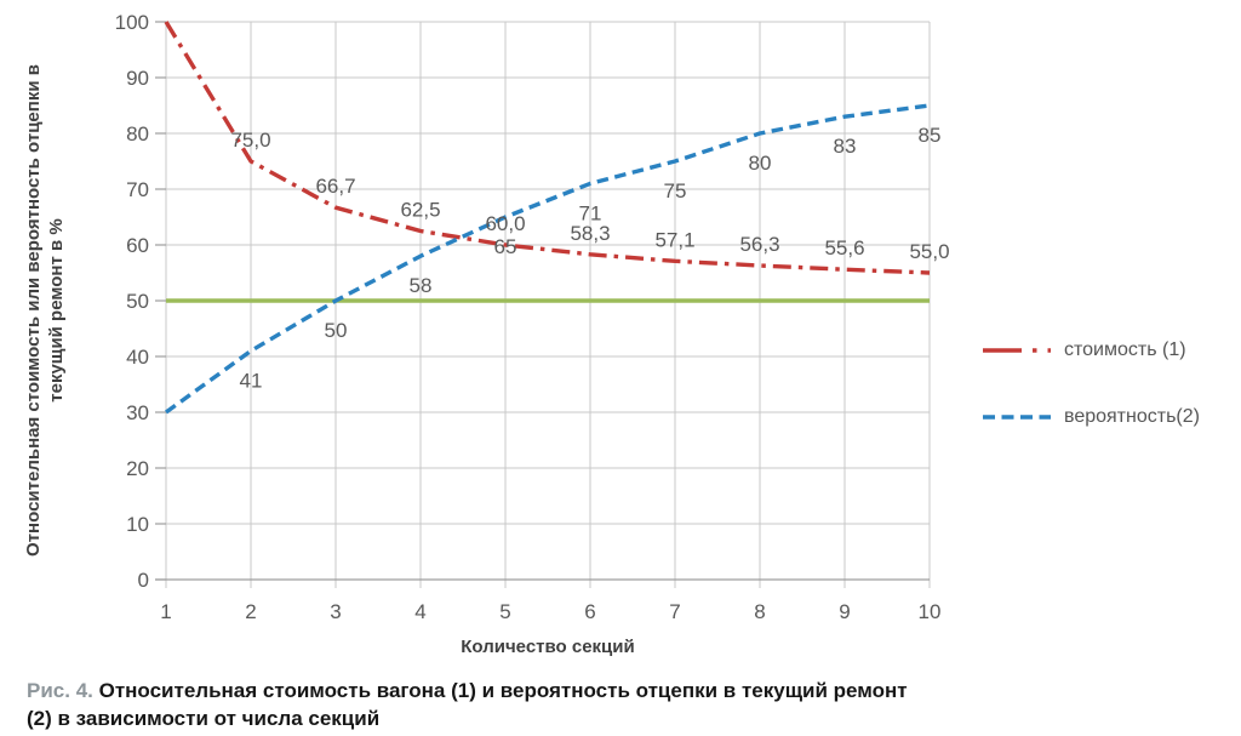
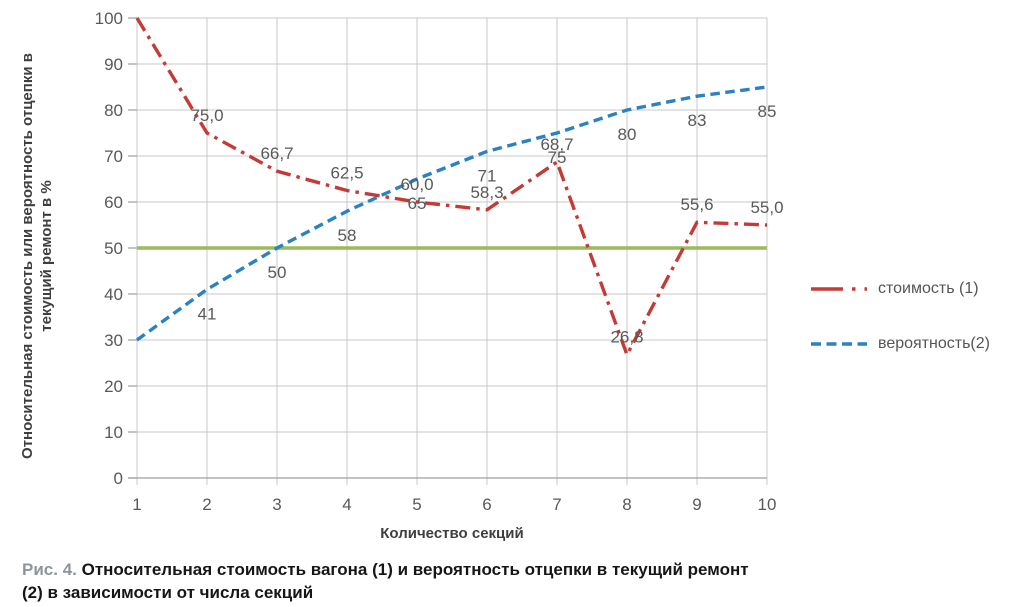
стоимость (1)/7: 57,1 -> 68,7
стоимость (1)/8: 56,3 -> 26,8
